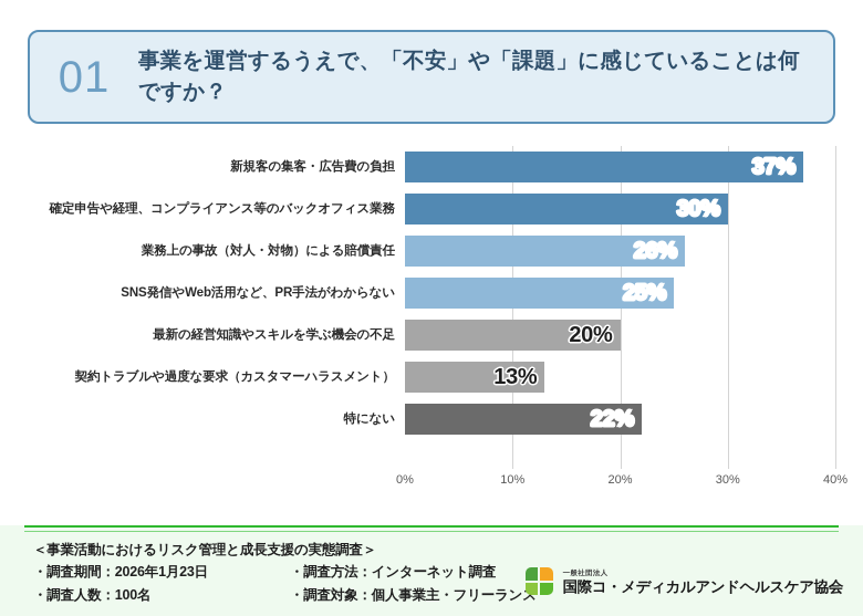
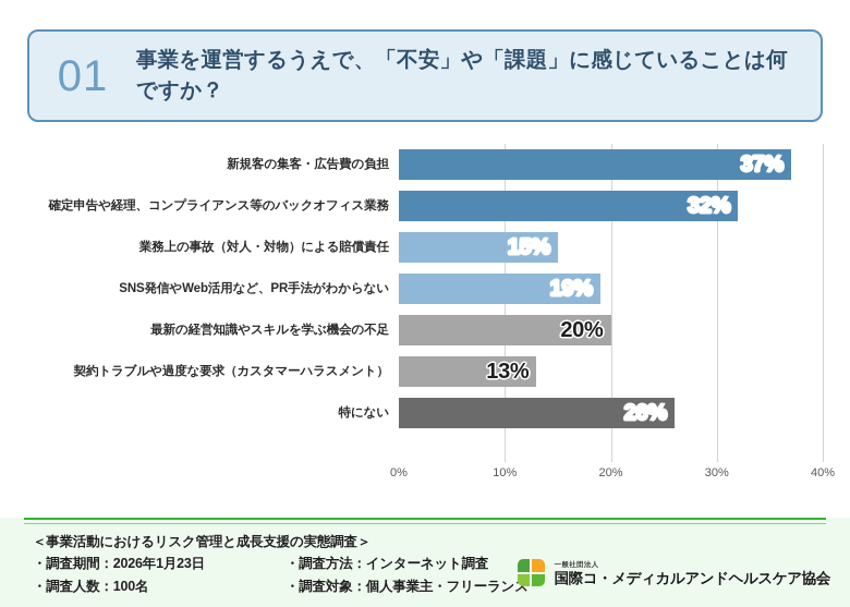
確定申告や経理、コンプライアンス等のバックオフィス業務: 30% -> 32%
業務上の事故（対人・対物）による賠償責任: 26% -> 15%
SNS発信やWeb活用など、PR手法がわからない: 25% -> 19%
特にない: 22% -> 26%
